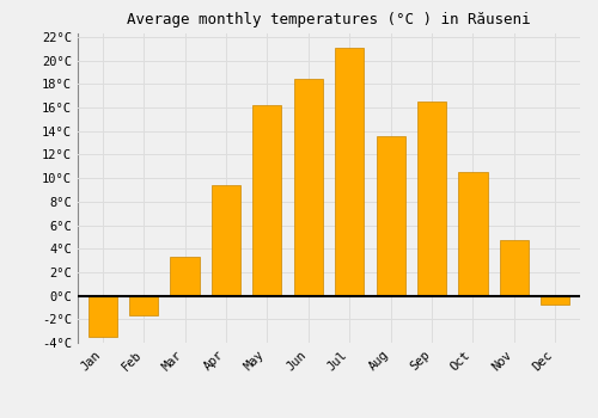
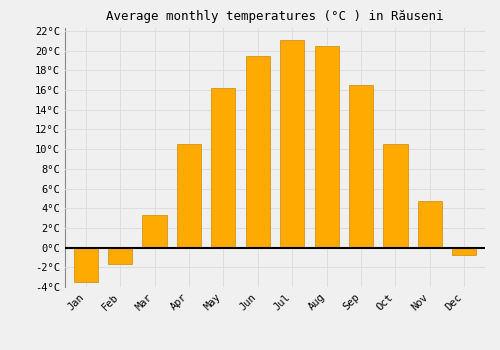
Apr: 9.4°C -> 10.5°C
Jun: 18.4°C -> 19.5°C
Aug: 13.6°C -> 20.5°C
